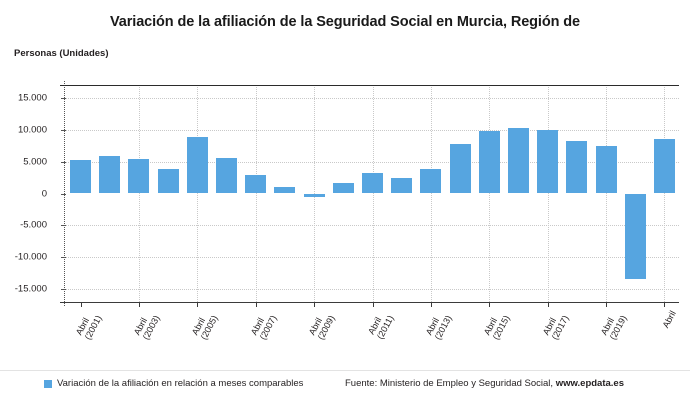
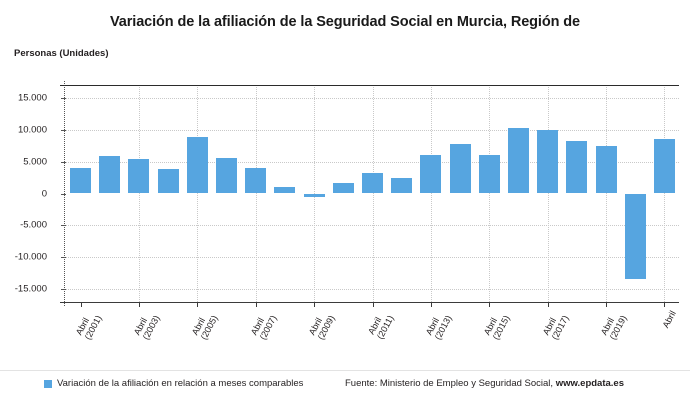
Abril (2001): 5000 -> 4000
Abril (2007): 3000 -> 4000
Abril (2013): 4000 -> 6000
Abril (2015): 10000 -> 6000
